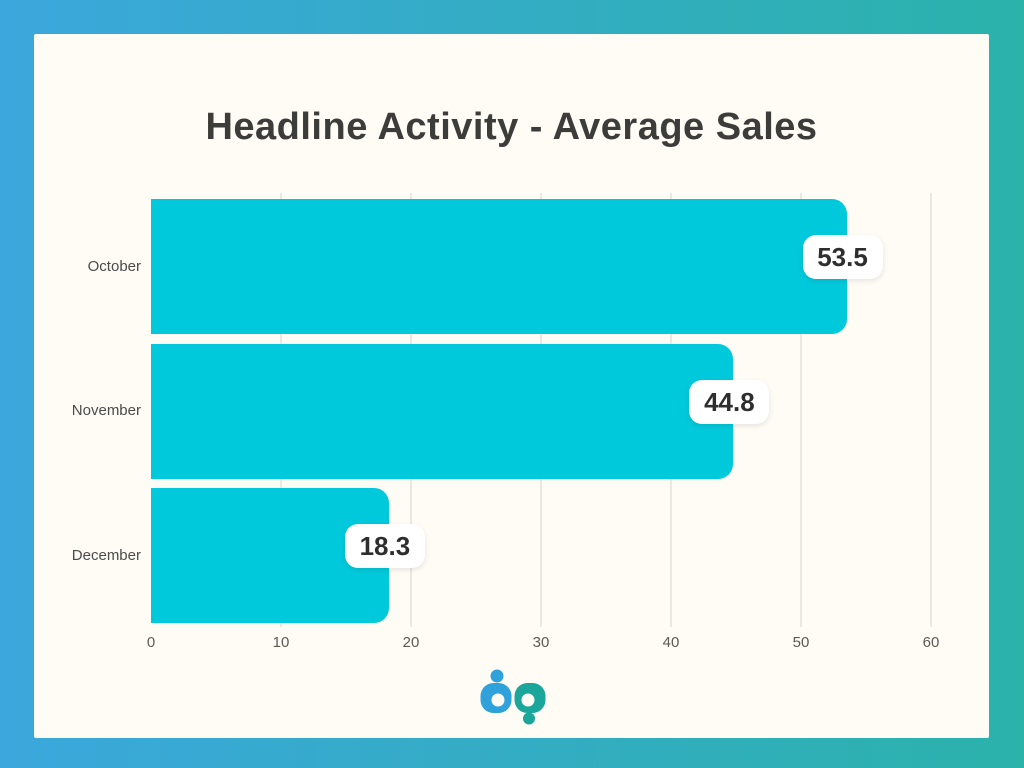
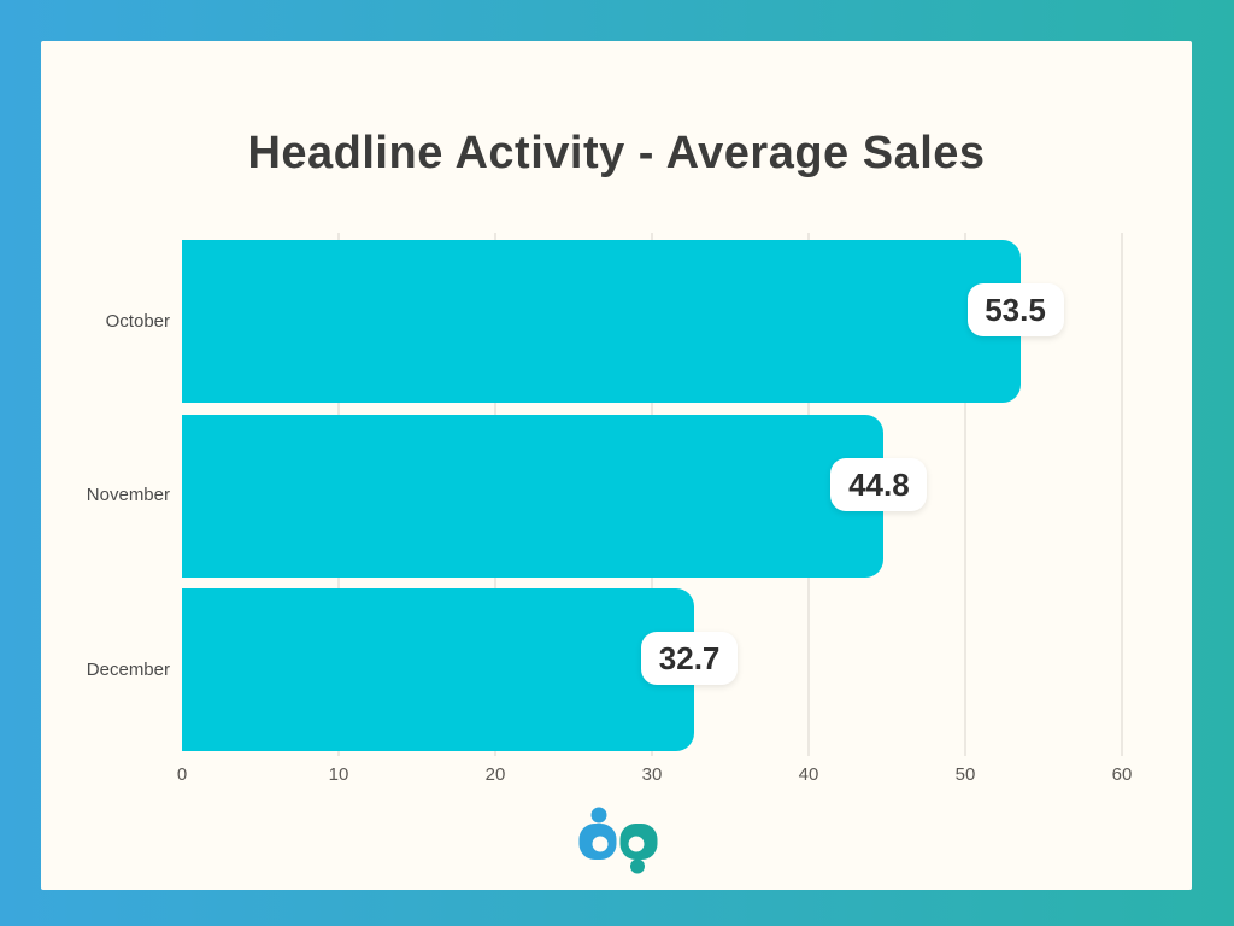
December: 18.3 -> 32.7
